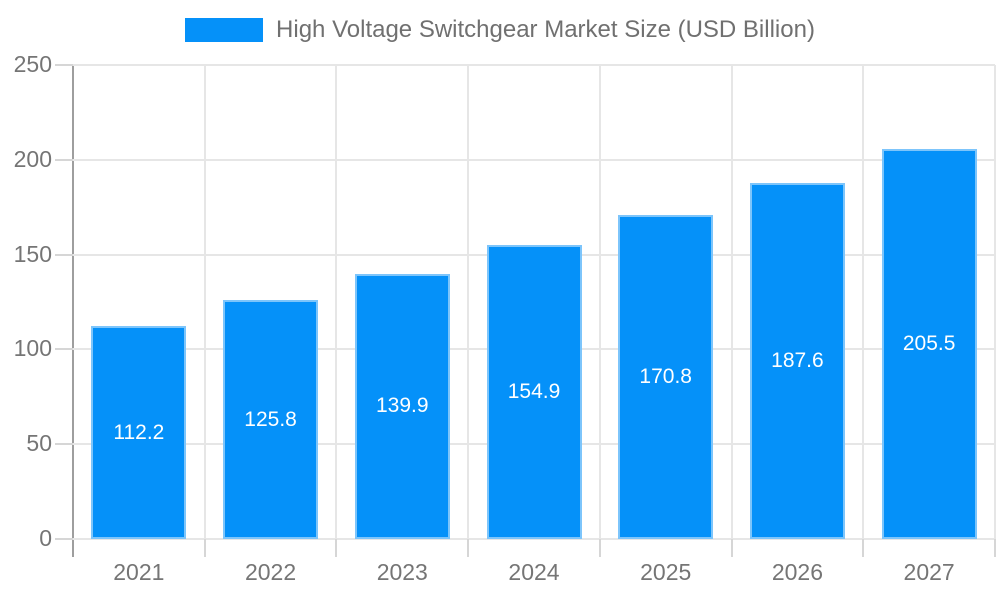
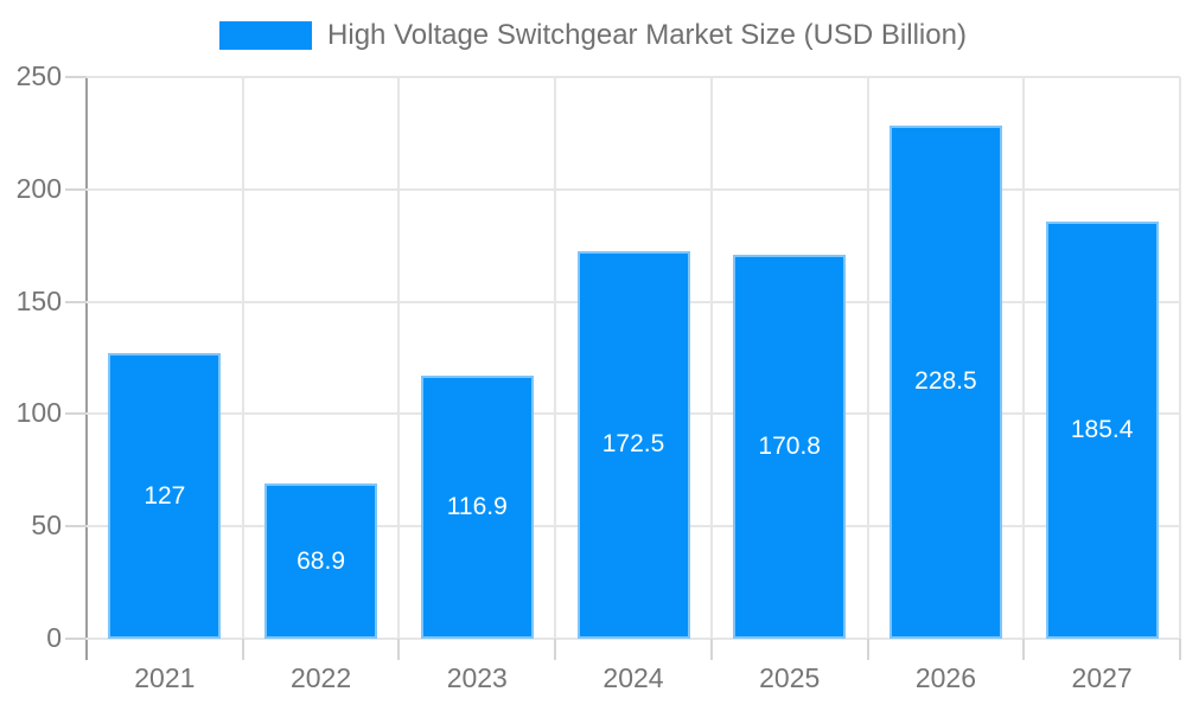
2021: 112.2 -> 127
2022: 125.8 -> 68.9
2023: 139.9 -> 116.9
2024: 154.9 -> 172.5
2026: 187.6 -> 228.5
2027: 205.5 -> 185.4
